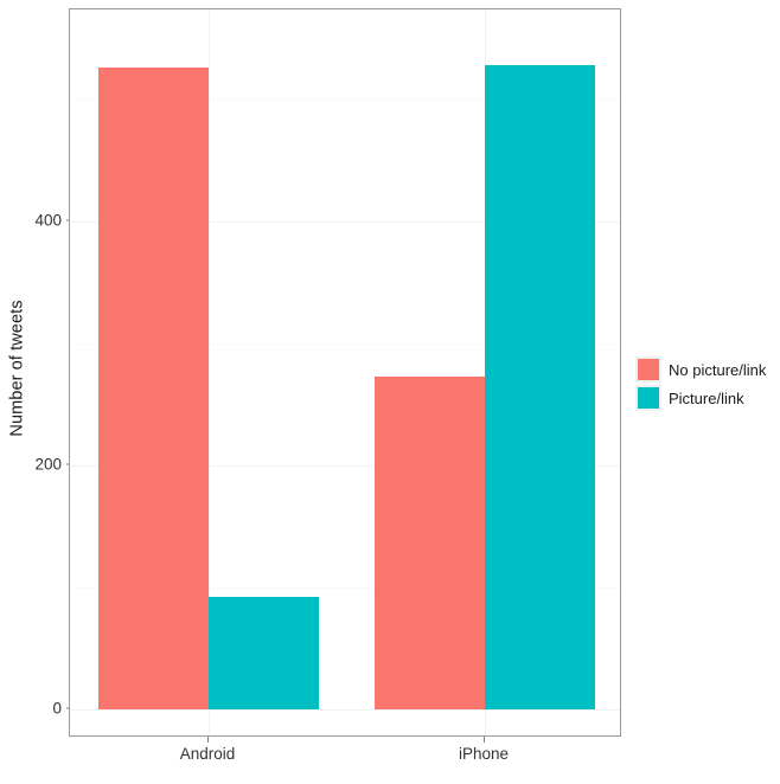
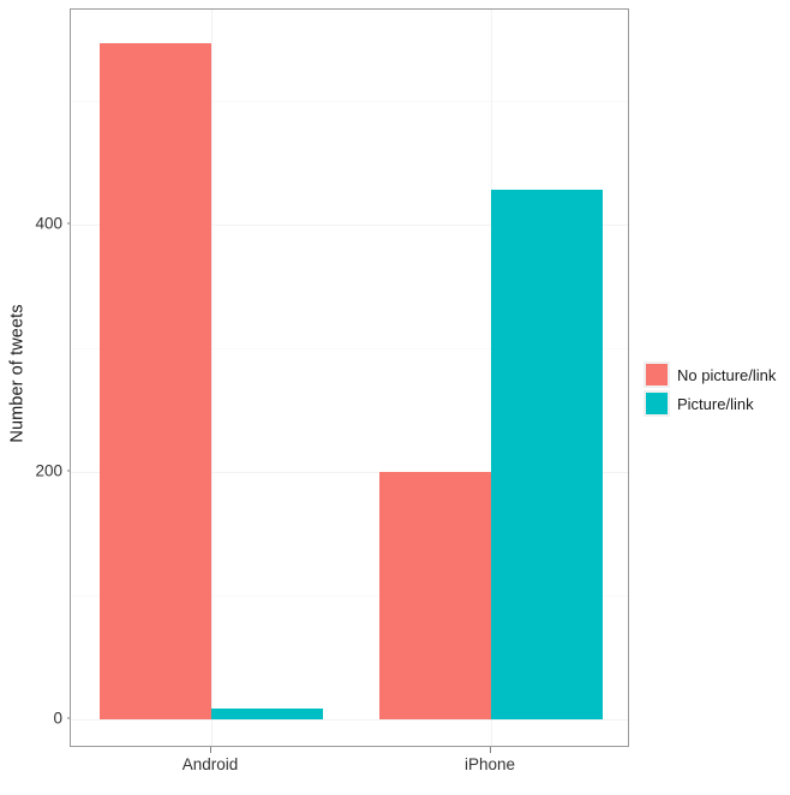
No picture/link/Android: 526 -> 546
Picture/link/Android: 92 -> 9
No picture/link/iPhone: 273 -> 200
Picture/link/iPhone: 528 -> 428
